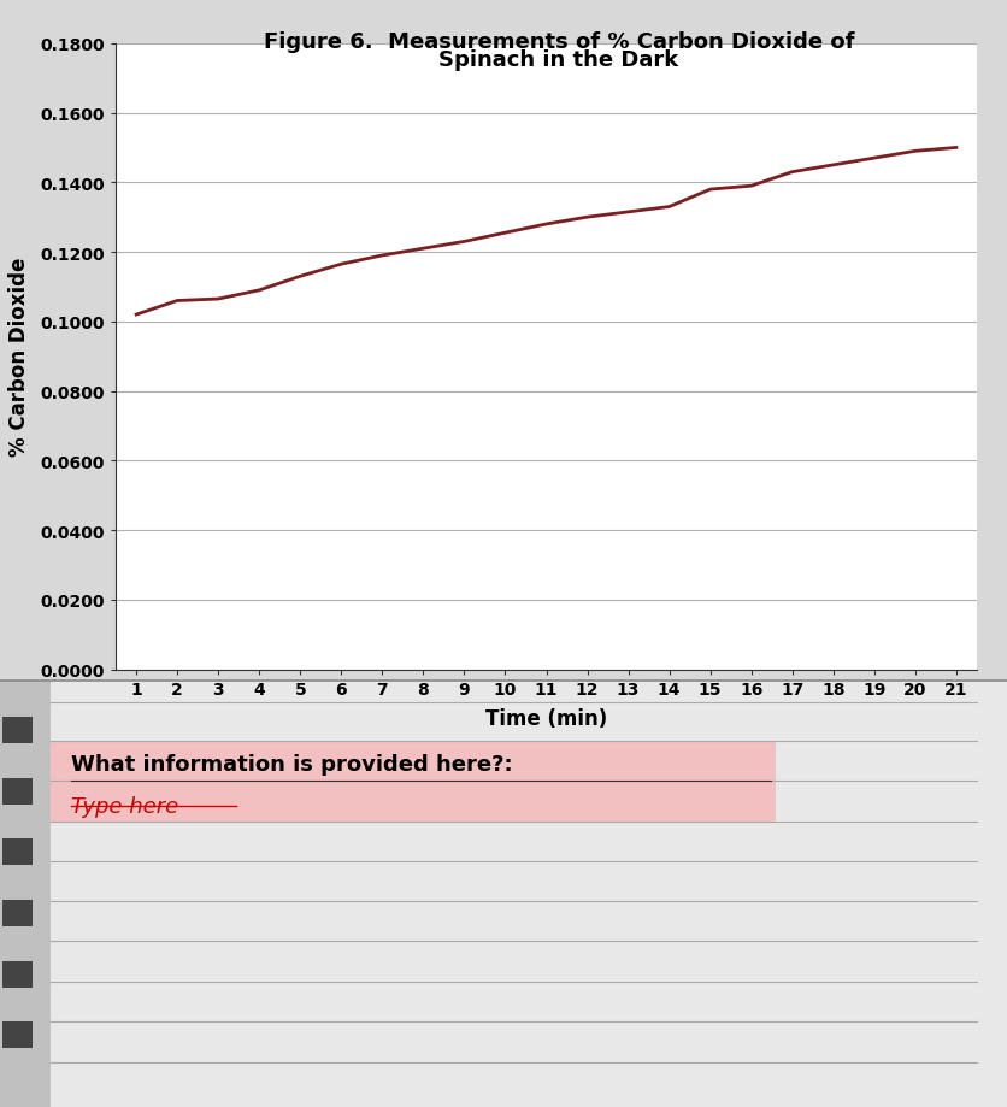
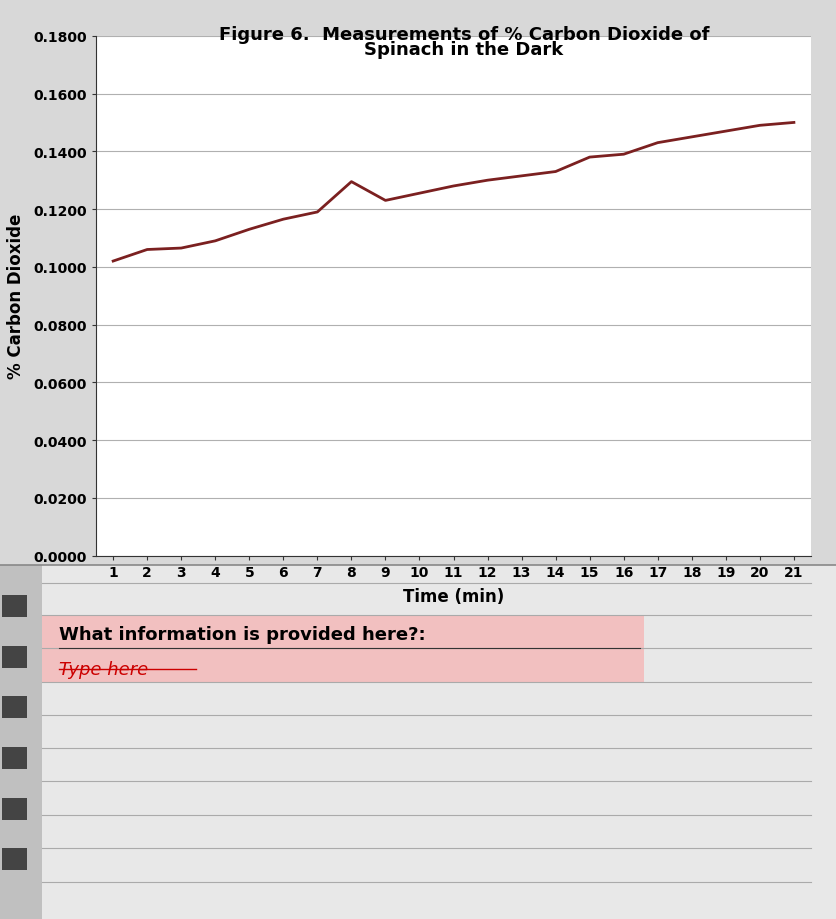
8: 0.1210 -> 0.1295
